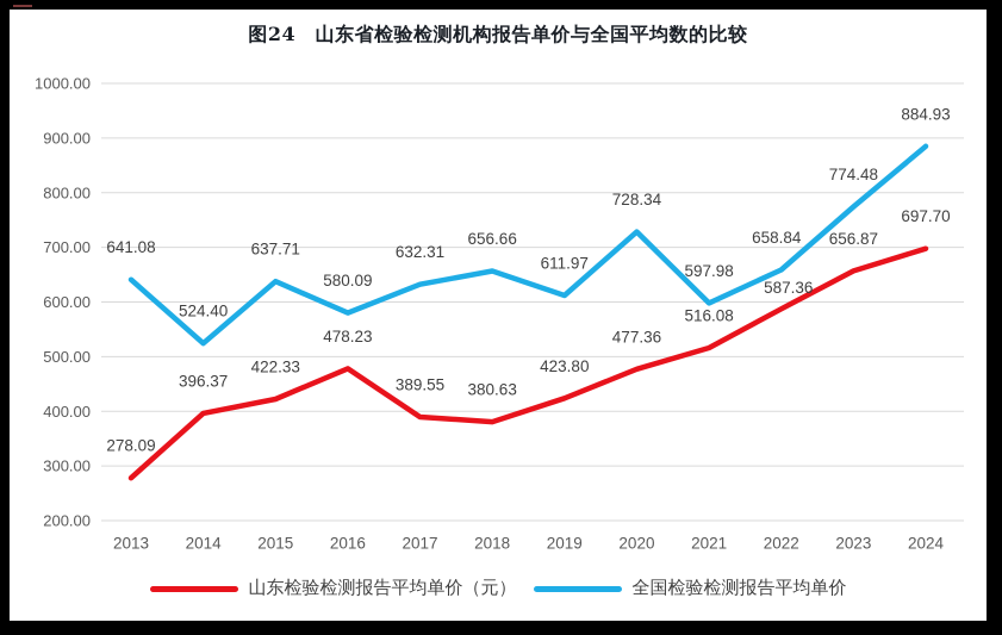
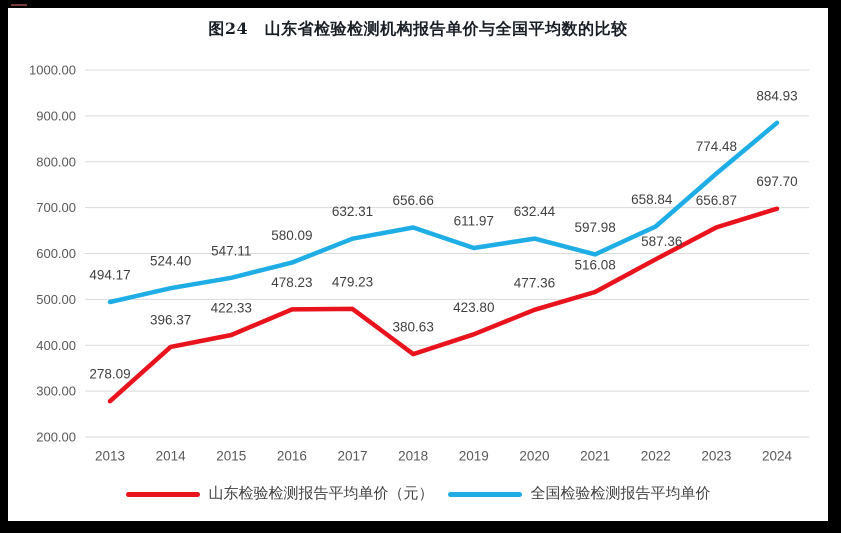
全国检验检测报告平均单价/2013: 641.08 -> 494.17
全国检验检测报告平均单价/2015: 637.71 -> 547.11
山东检验检测报告平均单价（元）/2017: 389.55 -> 479.23
全国检验检测报告平均单价/2020: 728.34 -> 632.44
